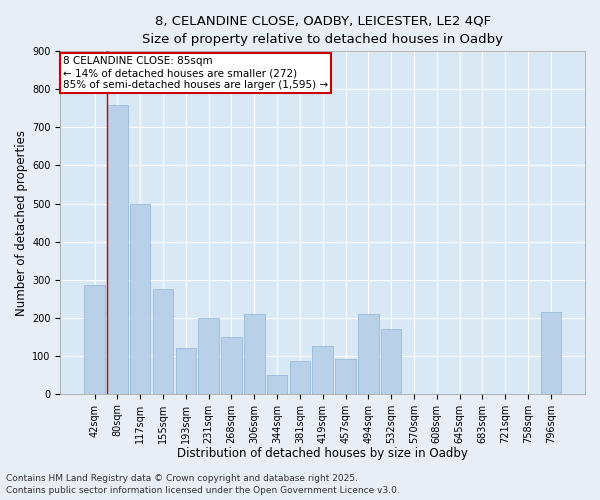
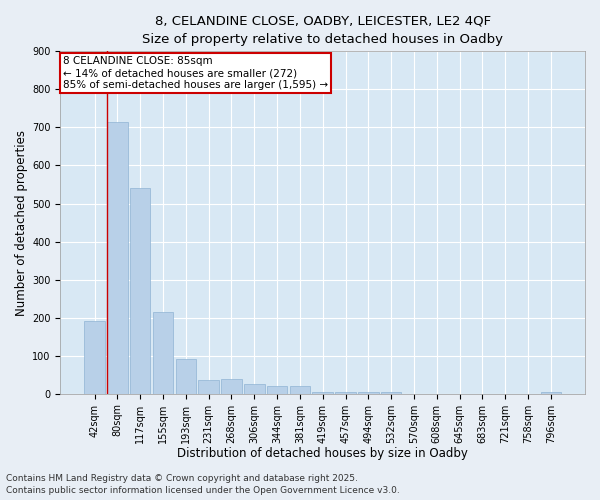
42sqm: 285 -> 190
80sqm: 760 -> 715
117sqm: 500 -> 540
155sqm: 275 -> 215
193sqm: 120 -> 90
231sqm: 200 -> 35
268sqm: 150 -> 40
306sqm: 210 -> 25
344sqm: 50 -> 20
381sqm: 85 -> 20
419sqm: 125 -> 5
457sqm: 90 -> 5
494sqm: 210 -> 5
532sqm: 170 -> 5
796sqm: 215 -> 5
